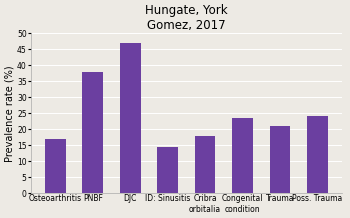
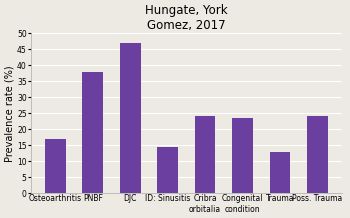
Cribra orbitalia: 18.0 -> 24.0
Trauma: 21.0 -> 13.0
